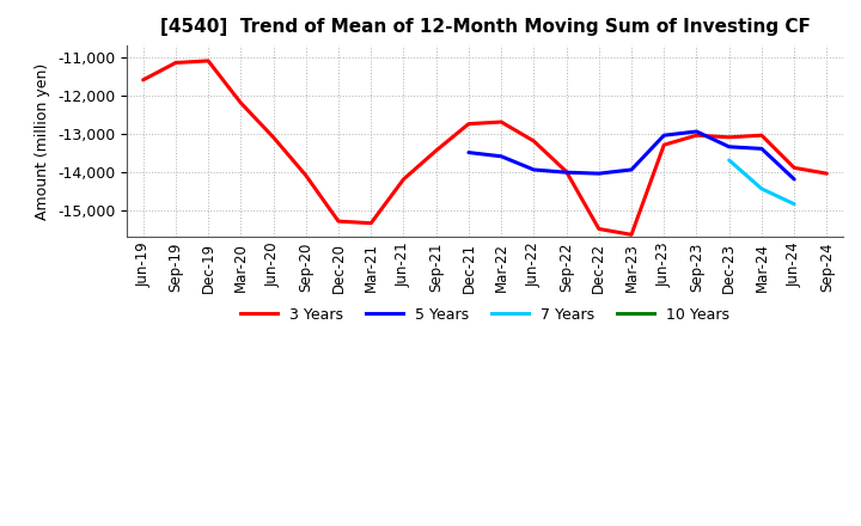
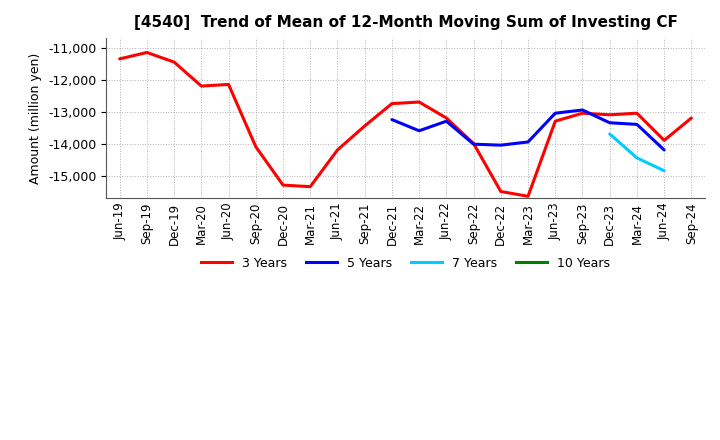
3 Years/Jun-19: -11,600 -> -11,350
3 Years/Dec-19: -11,100 -> -11,450
3 Years/Jun-20: -13,100 -> -12,150
5 Years/Dec-21: -13,500 -> -13,250
5 Years/Jun-22: -13,950 -> -13,300
3 Years/Sep-24: -14,050 -> -13,200
